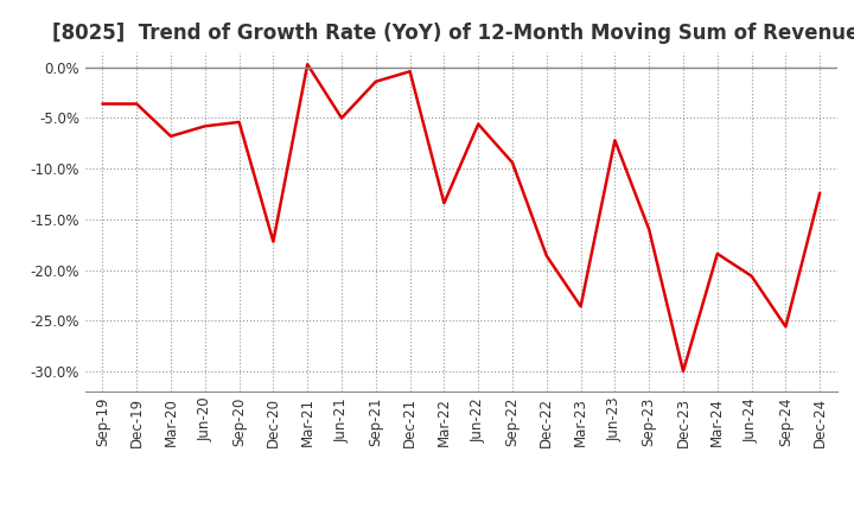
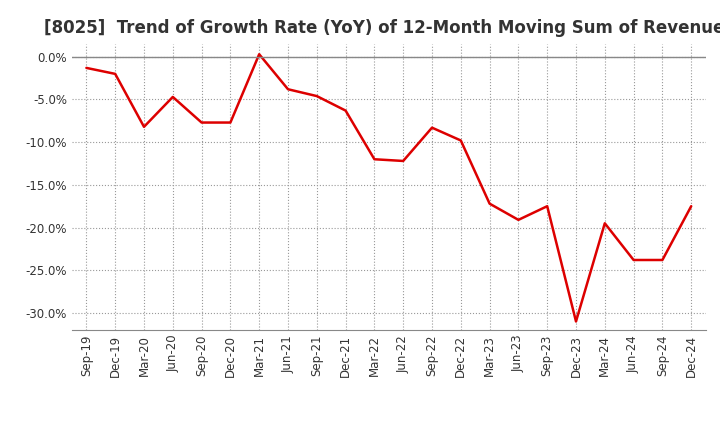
Sep-19: -3.6% -> -1.3%
Dec-19: -3.6% -> -2.0%
Mar-20: -6.8% -> -8.2%
Jun-20: -5.8% -> -4.7%
Sep-20: -5.4% -> -7.7%
Dec-20: -17.2% -> -7.7%
Jun-21: -5.0% -> -3.8%
Sep-21: -1.4% -> -4.6%
Dec-21: -0.4% -> -6.3%
Mar-22: -13.4% -> -12.0%
Jun-22: -5.6% -> -12.2%
Sep-22: -9.4% -> -8.3%
Dec-22: -18.6% -> -9.8%
Mar-23: -23.6% -> -17.2%
Jun-23: -7.2% -> -19.1%
Sep-23: -16.0% -> -17.5%
Dec-23: -30.0% -> -31.0%
Mar-24: -18.4% -> -19.5%
Jun-24: -20.6% -> -23.8%
Sep-24: -25.6% -> -23.8%
Dec-24: -12.4% -> -17.5%
